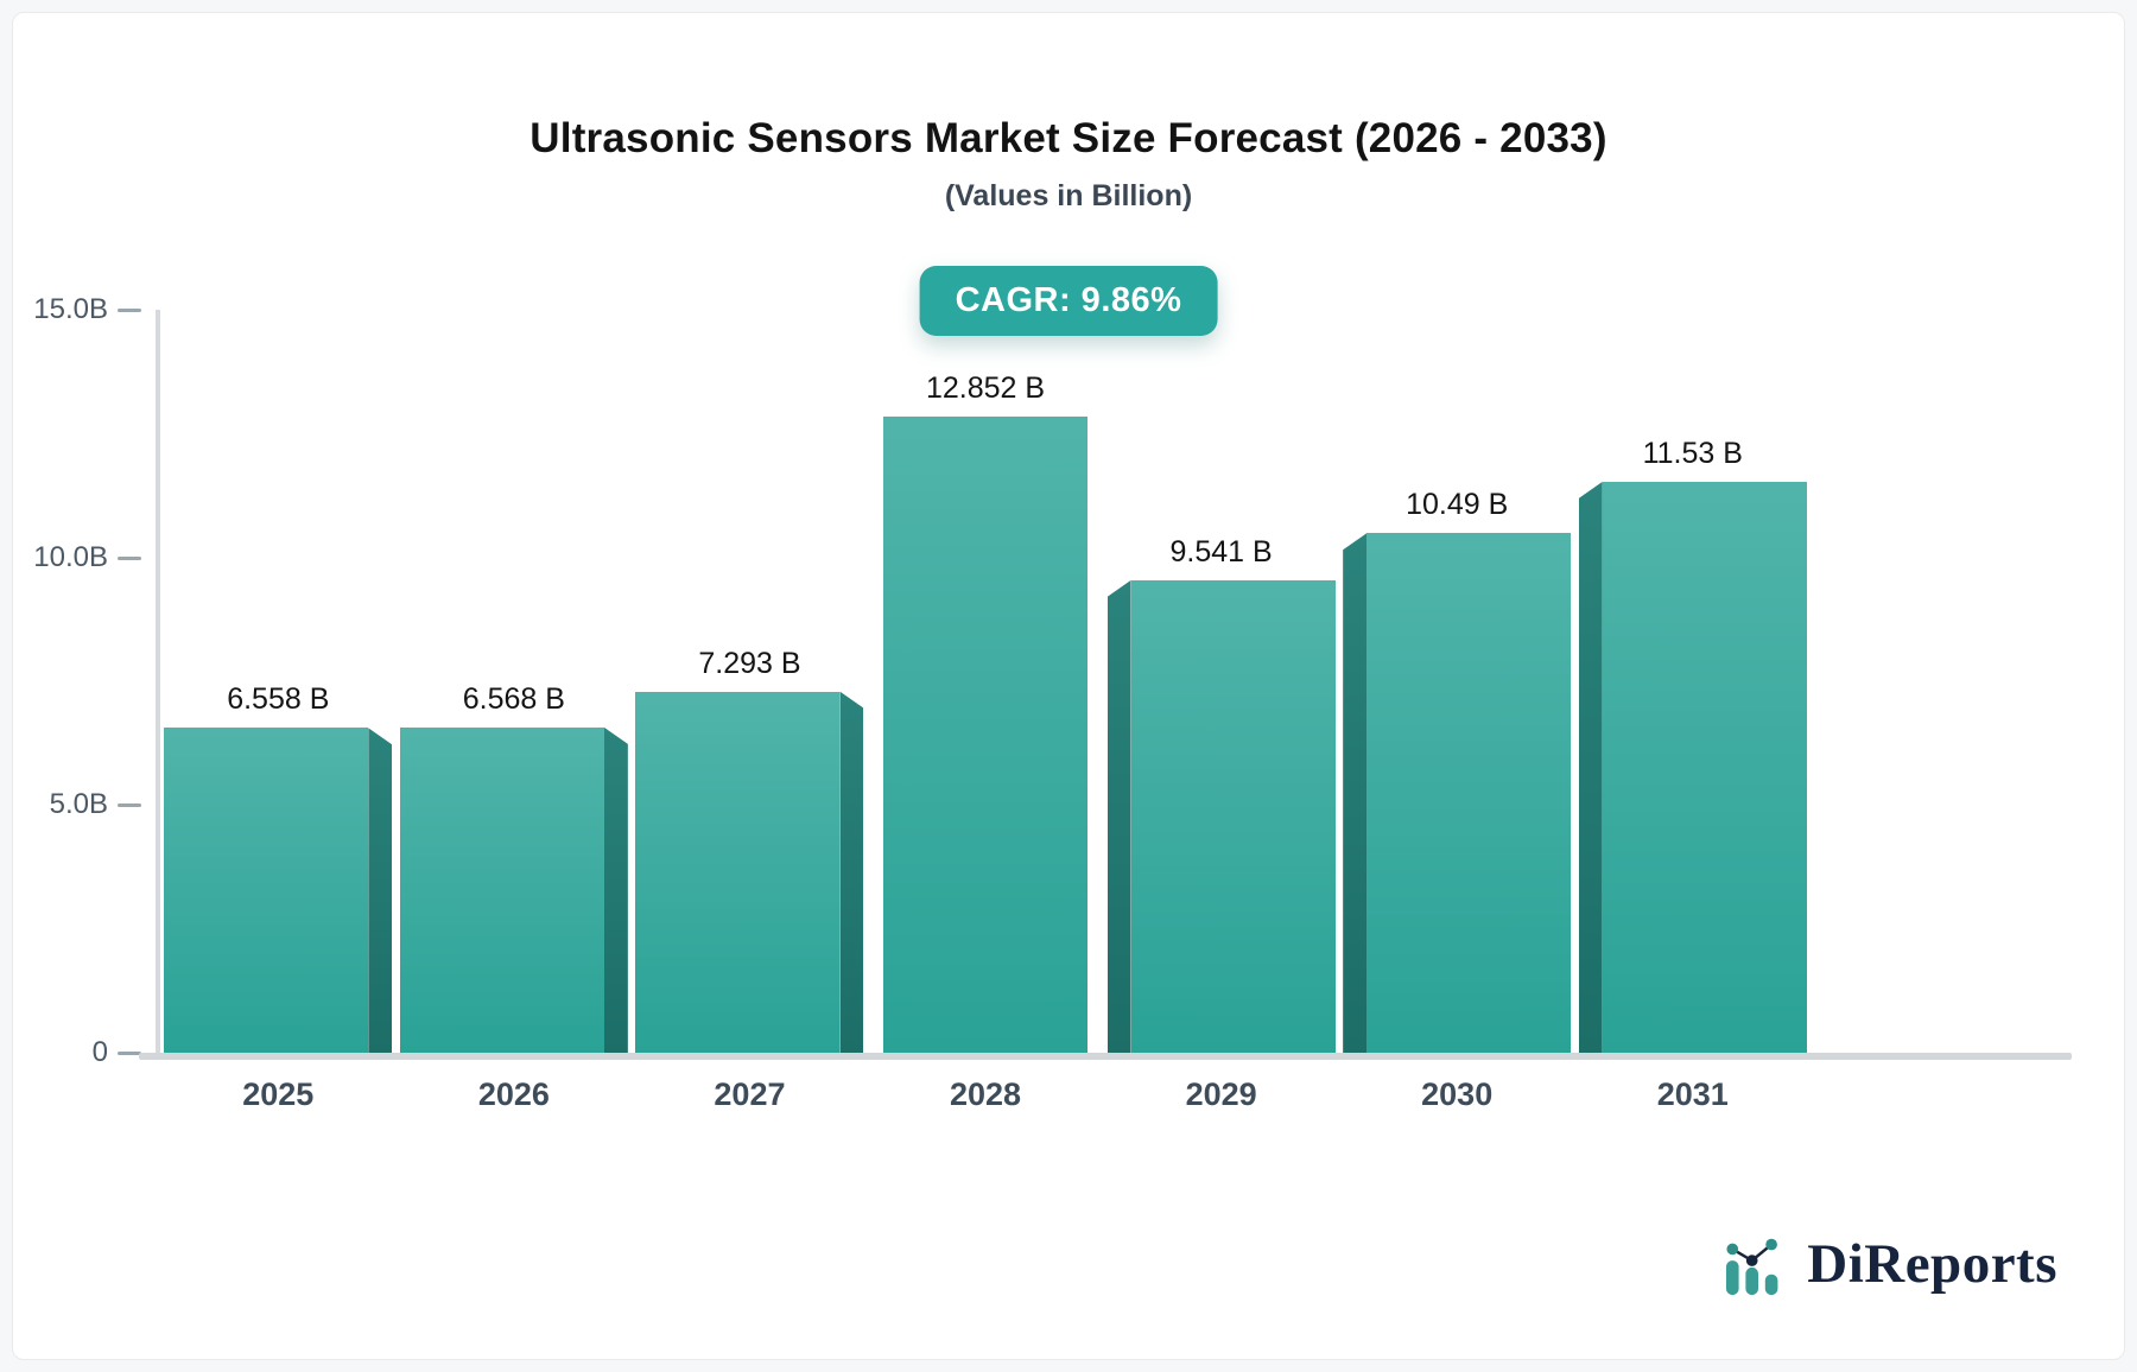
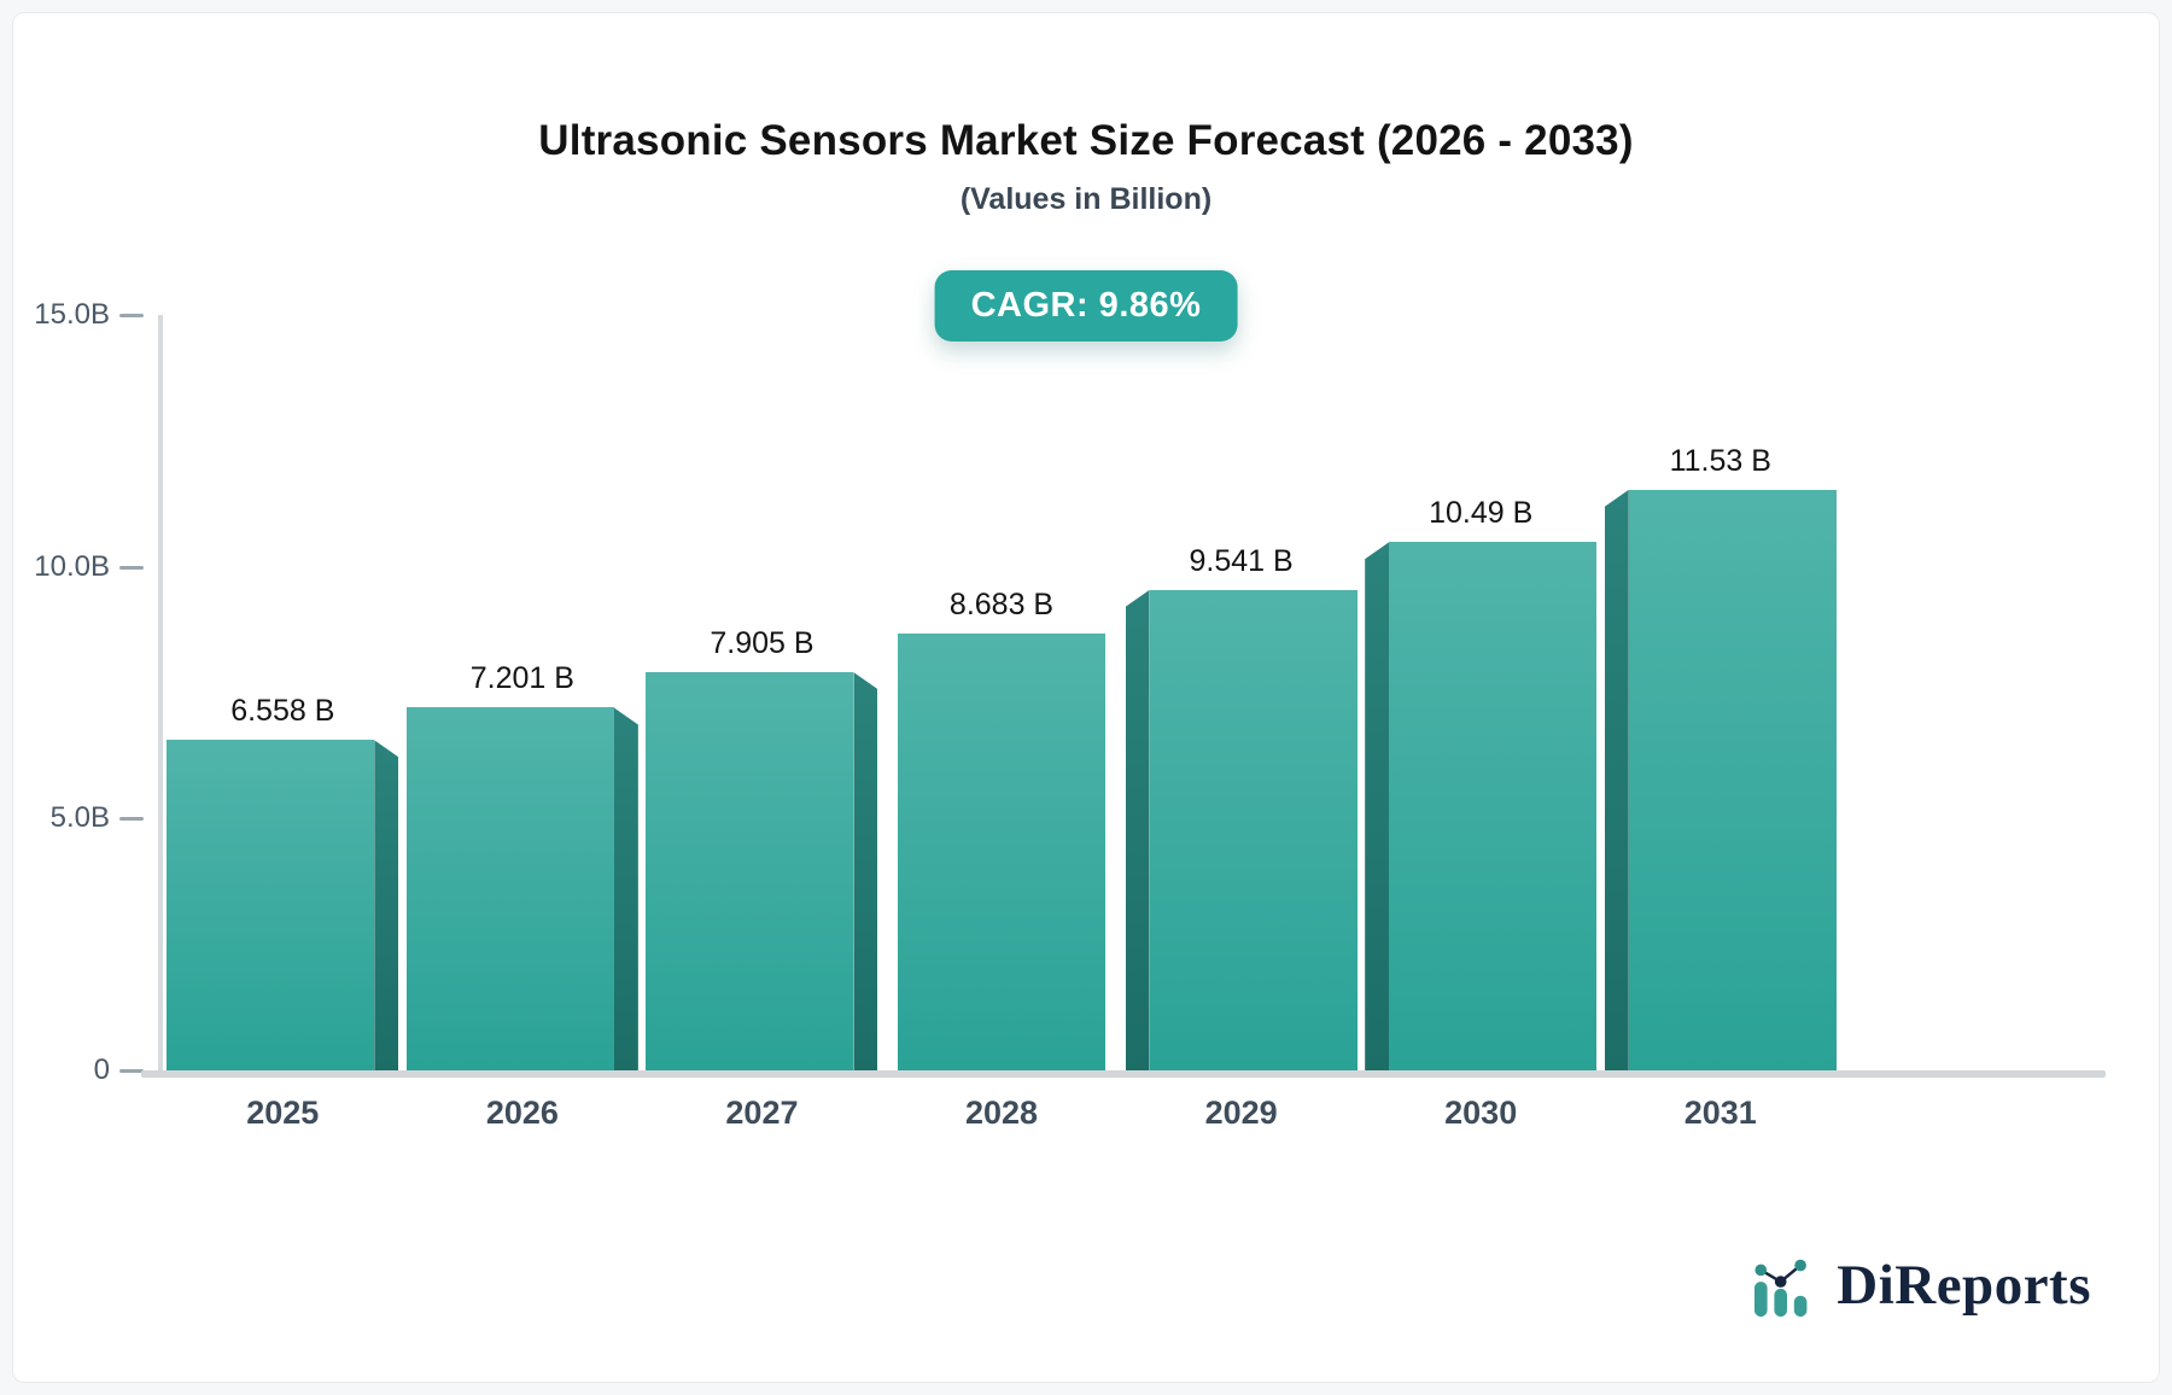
2026: 6.568 -> 7.201
2027: 7.293 -> 7.905
2028: 12.852 -> 8.683
